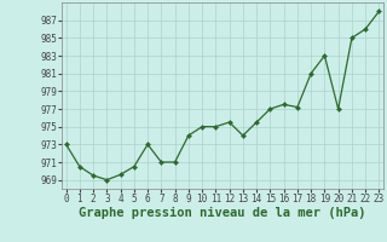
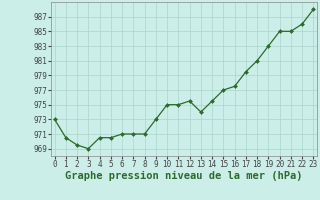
4: 969.6 -> 970.5
6: 973.0 -> 971.0
9: 974.0 -> 973.0
17: 977.2 -> 979.5
20: 977.0 -> 985.0
